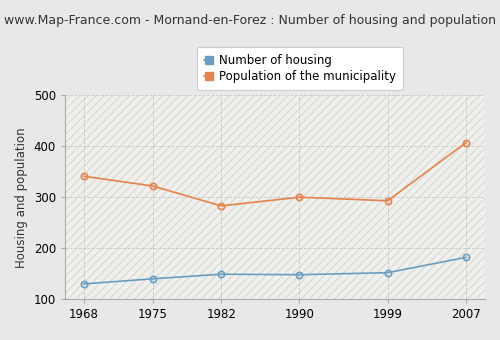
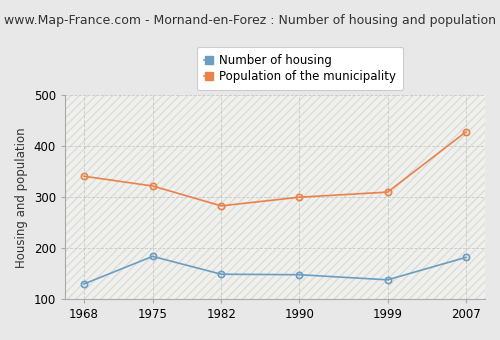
Number of housing/1975: 140 -> 184
Number of housing/1999: 152 -> 138
Population of the municipality/1999: 293 -> 310
Population of the municipality/2007: 407 -> 428
